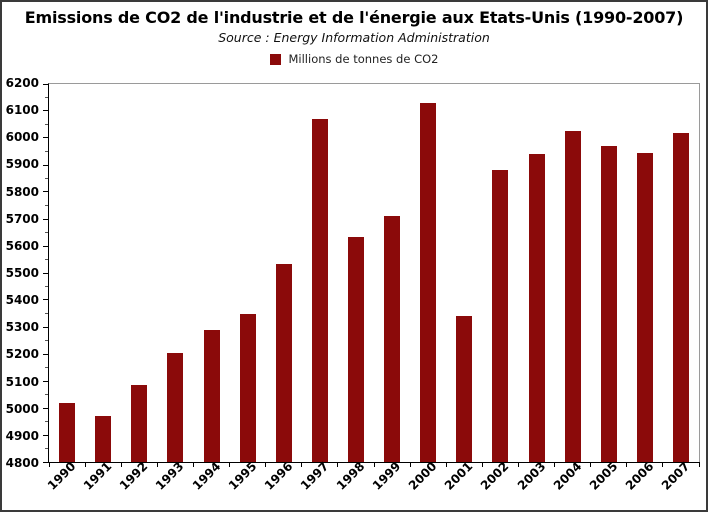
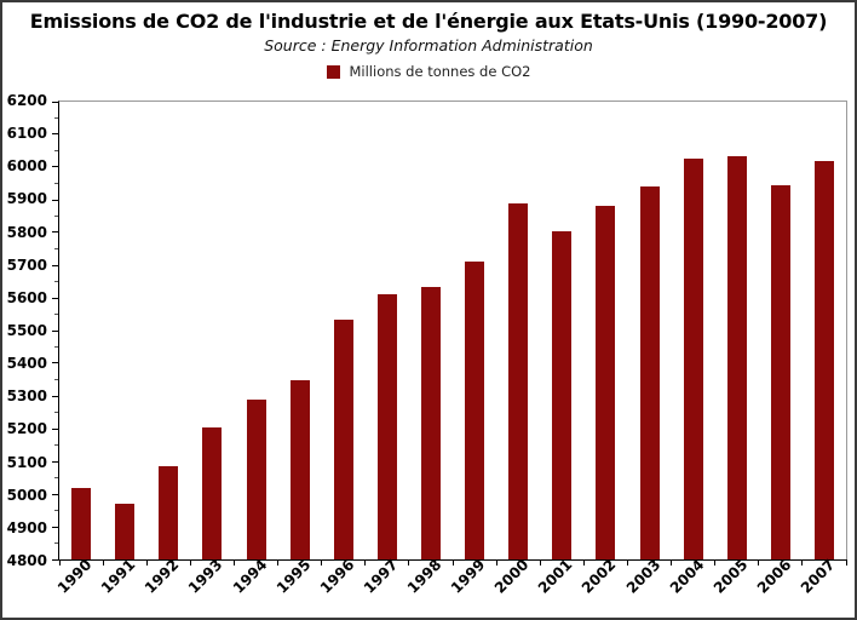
1997: 6070 -> 5610
2000: 6130 -> 5890
2001: 5340 -> 5800
2005: 5970 -> 6040
